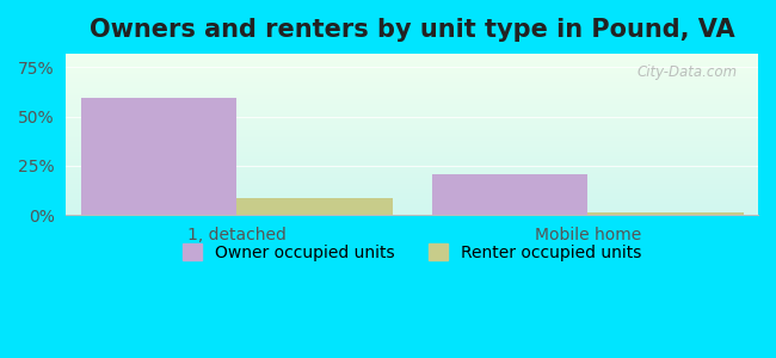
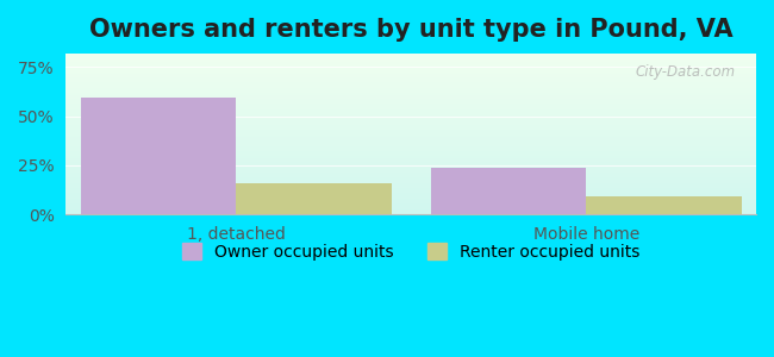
Renter occupied units/1, detached: 9% -> 16%
Owner occupied units/Mobile home: 20% -> 24%
Renter occupied units/Mobile home: 1% -> 9%
